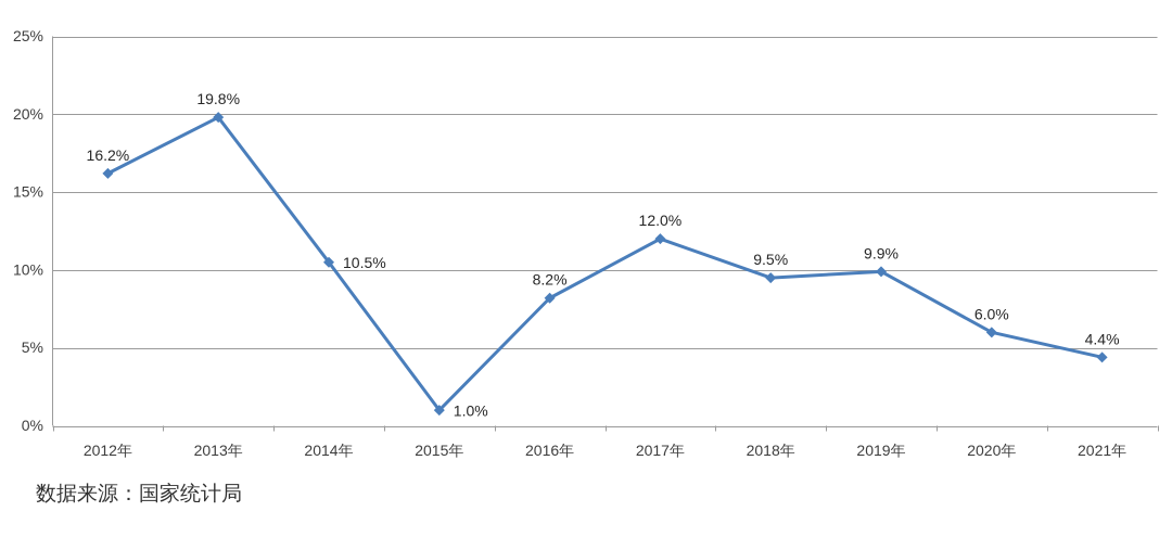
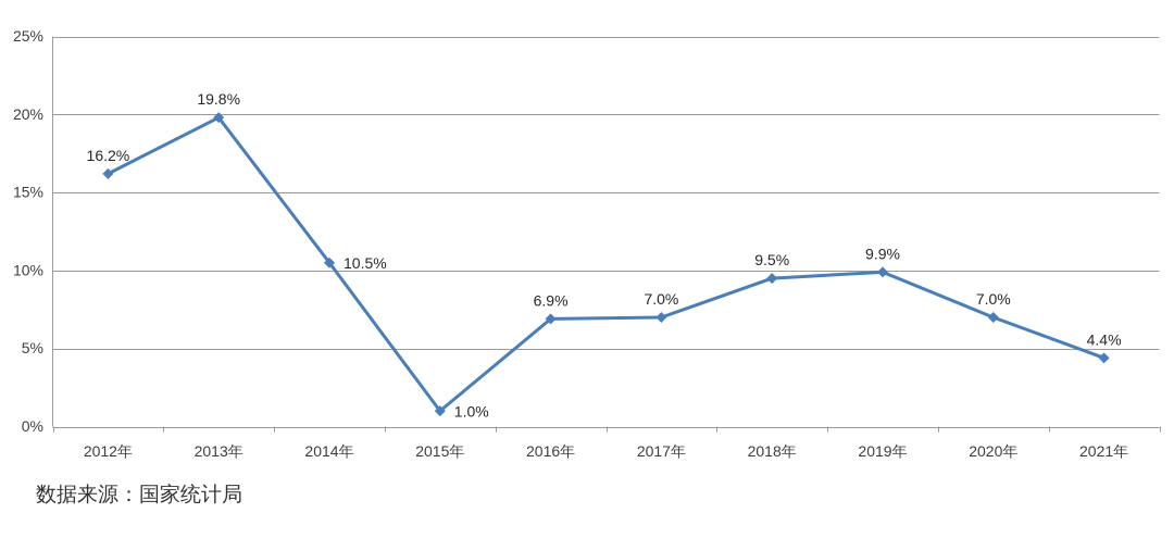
2016年: 8.2% -> 6.9%
2017年: 12.0% -> 7.0%
2020年: 6.0% -> 7.0%
